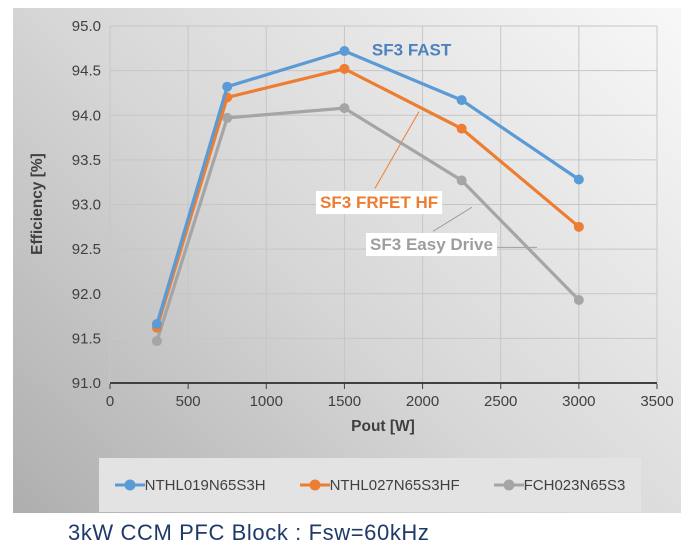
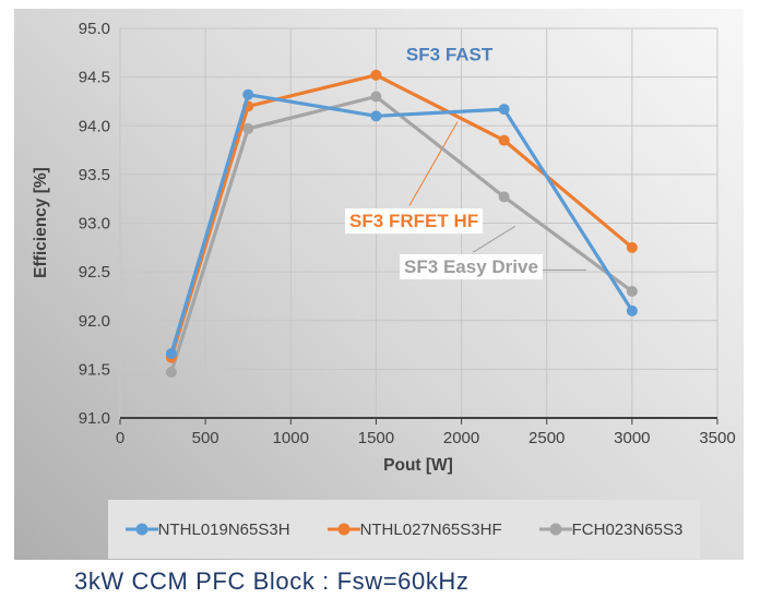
NTHL019N65S3H/1500: 94.7 -> 94.1
FCH023N65S3/1500: 94.1 -> 94.3
NTHL019N65S3H/3000: 93.3 -> 92.1
FCH023N65S3/3000: 91.9 -> 92.3
